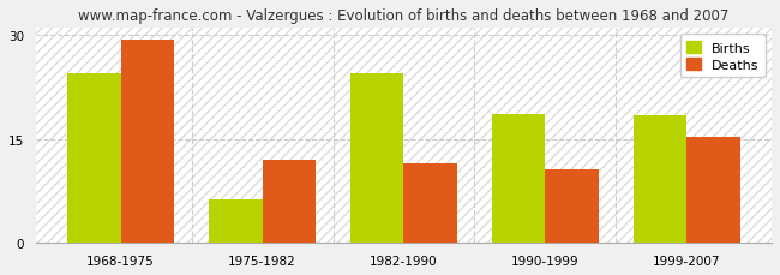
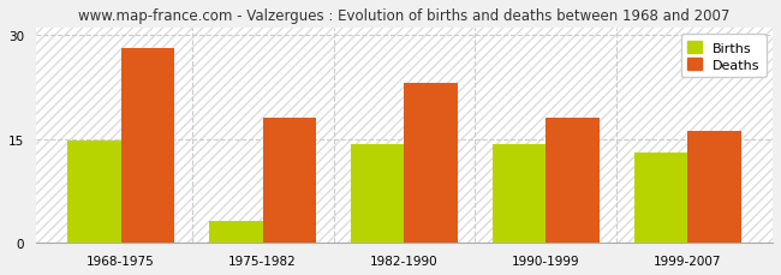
Births/1968-1975: 24.4 -> 14.7
Deaths/1968-1975: 29.2 -> 28.0
Births/1975-1982: 6.2 -> 3.2
Deaths/1975-1982: 12.0 -> 18.0
Births/1982-1990: 24.4 -> 14.3
Deaths/1982-1990: 11.4 -> 23.0
Births/1990-1999: 18.6 -> 14.2
Deaths/1990-1999: 10.6 -> 18.0
Births/1999-2007: 18.4 -> 13.0
Deaths/1999-2007: 15.2 -> 16.2
